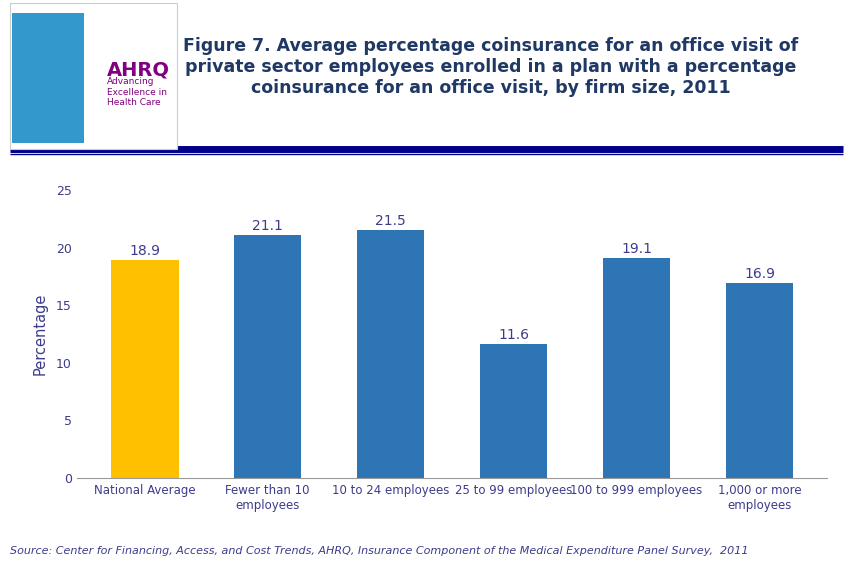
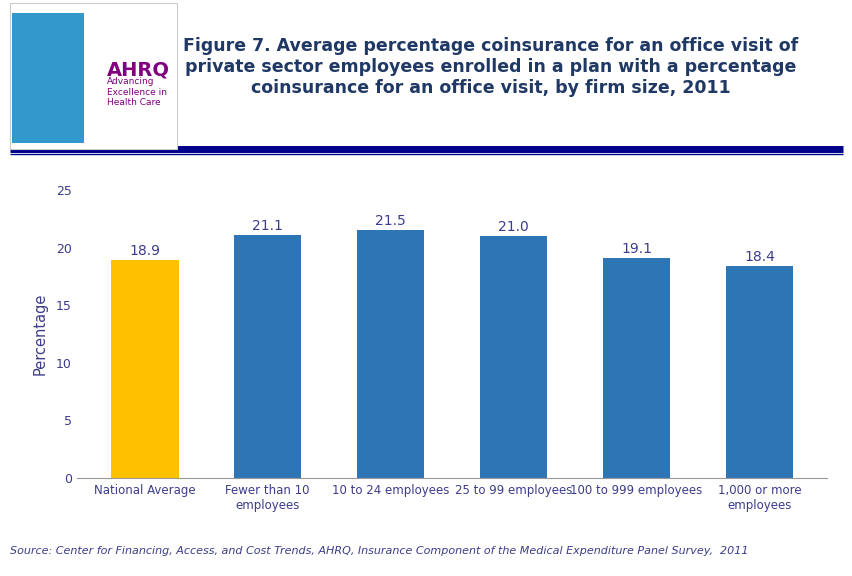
25 to 99 employees: 11.6 -> 21.0
1,000 or more employees: 16.9 -> 18.4
